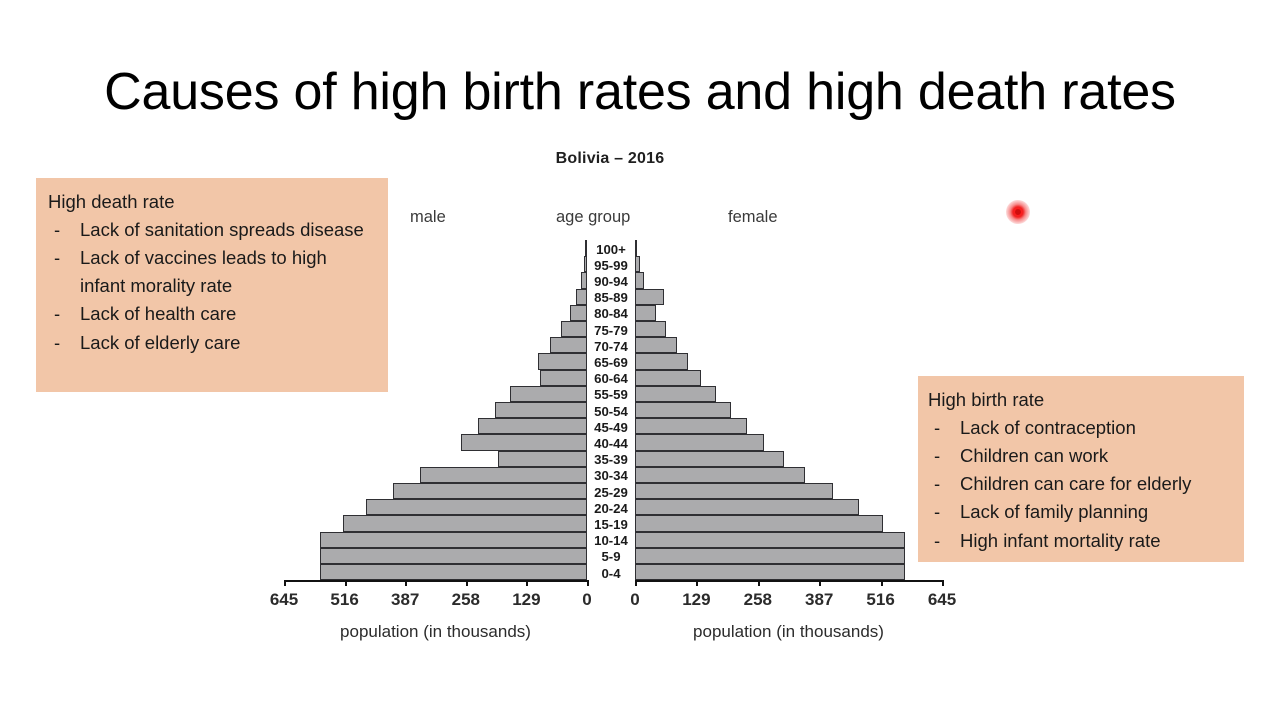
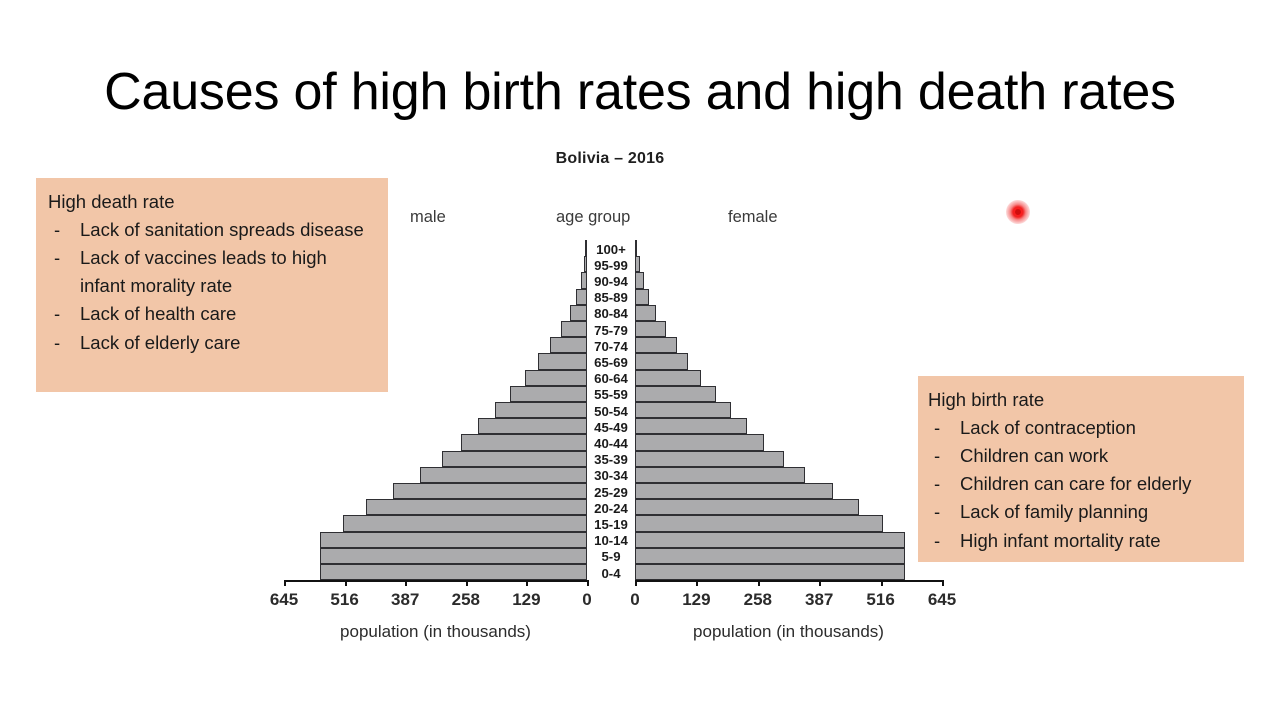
female/85-89: 60 -> 30
male/60-64: 100 -> 130
male/35-39: 190 -> 310
